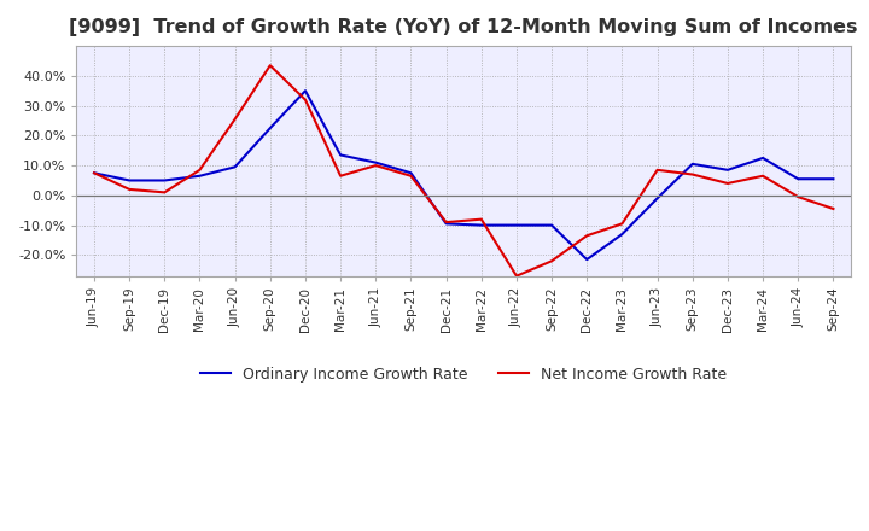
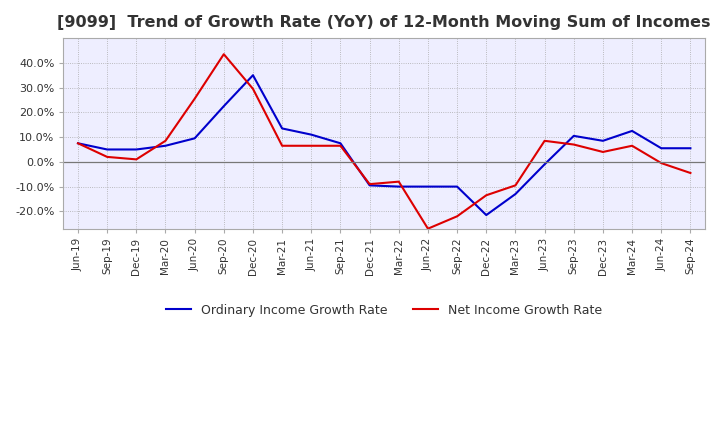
Net Income Growth Rate/Dec-20: 32.0% -> 29.5%
Net Income Growth Rate/Jun-21: 10.0% -> 6.5%
